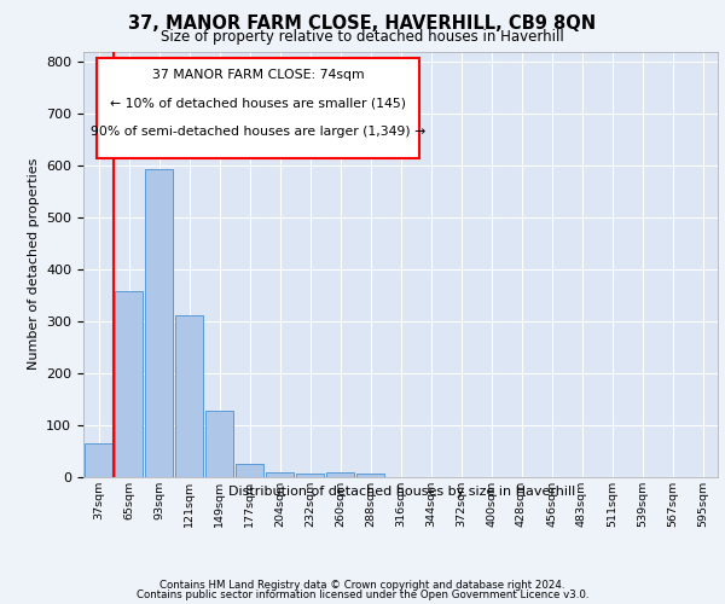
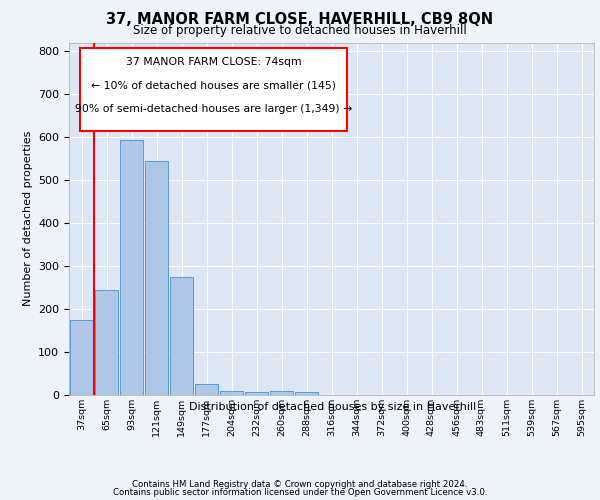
37sqm: 65 -> 175
65sqm: 358 -> 245
121sqm: 312 -> 545
149sqm: 128 -> 275
